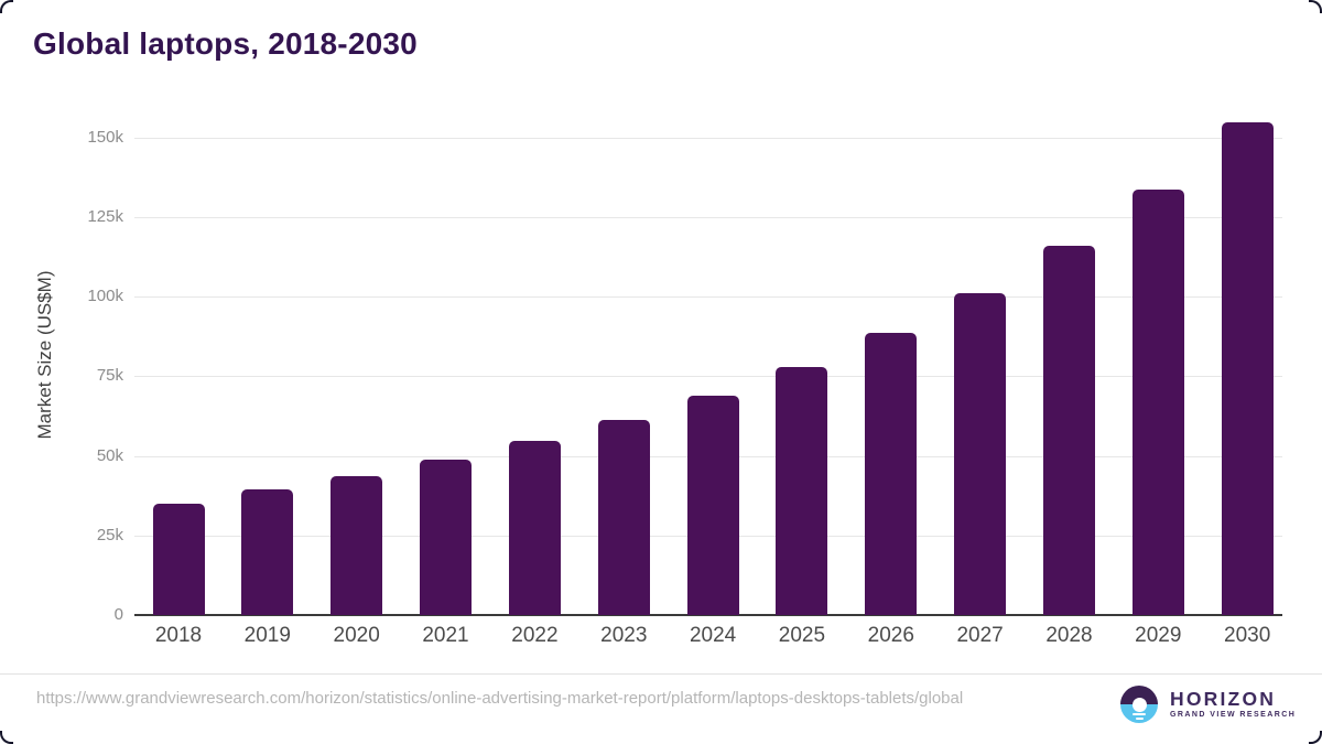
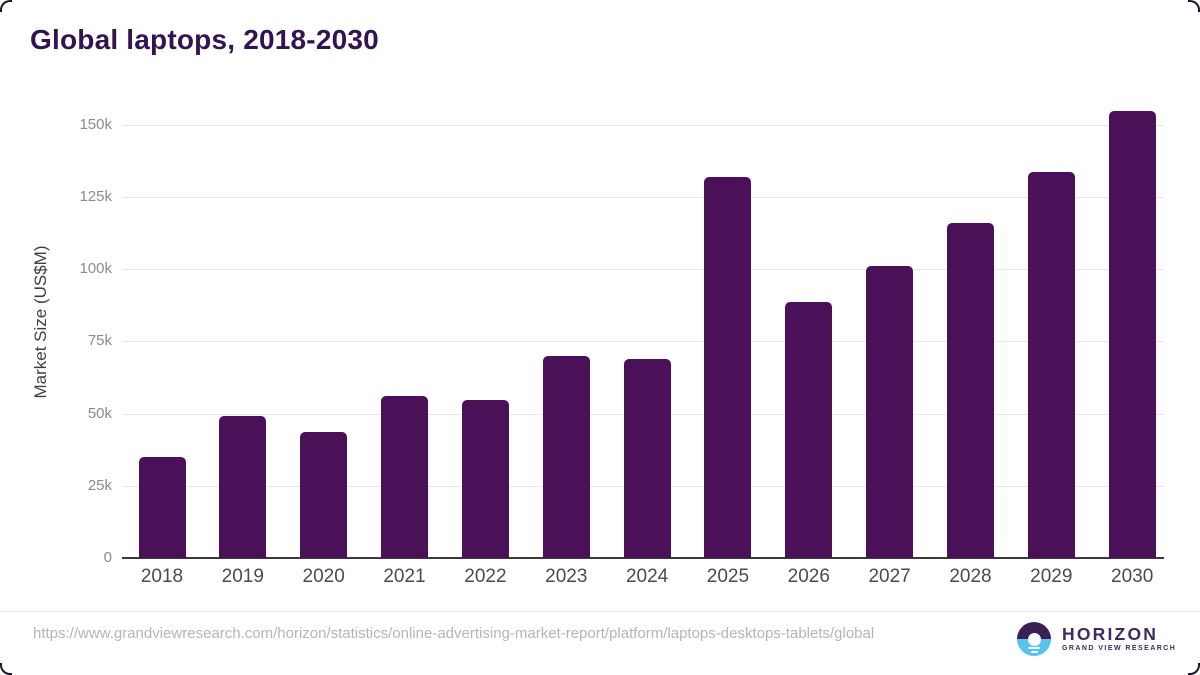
2019: 39k -> 49k
2021: 49k -> 56k
2023: 61k -> 70k
2025: 78k -> 132k
